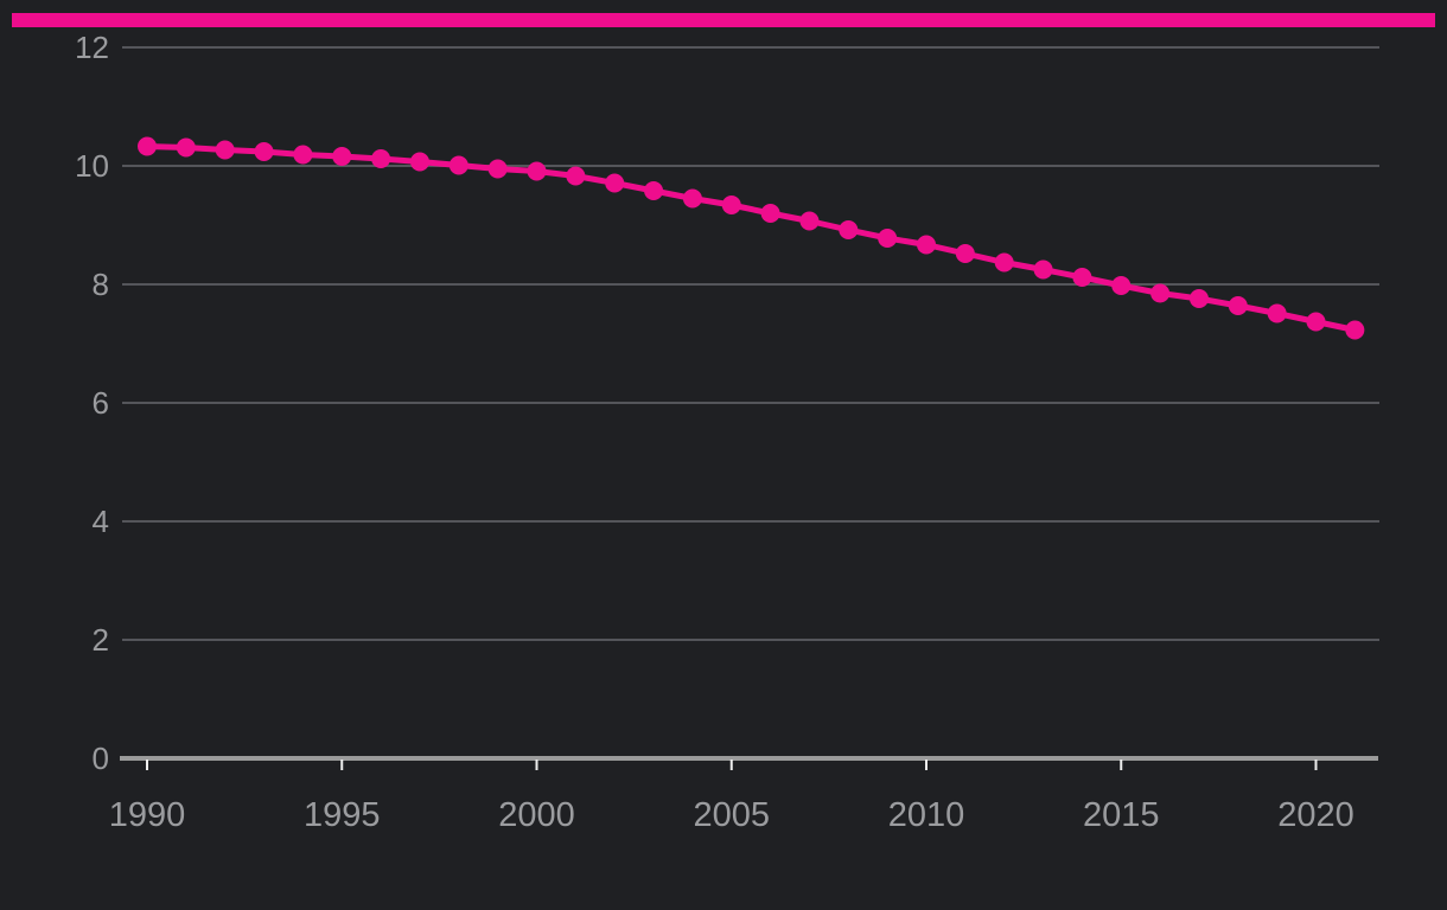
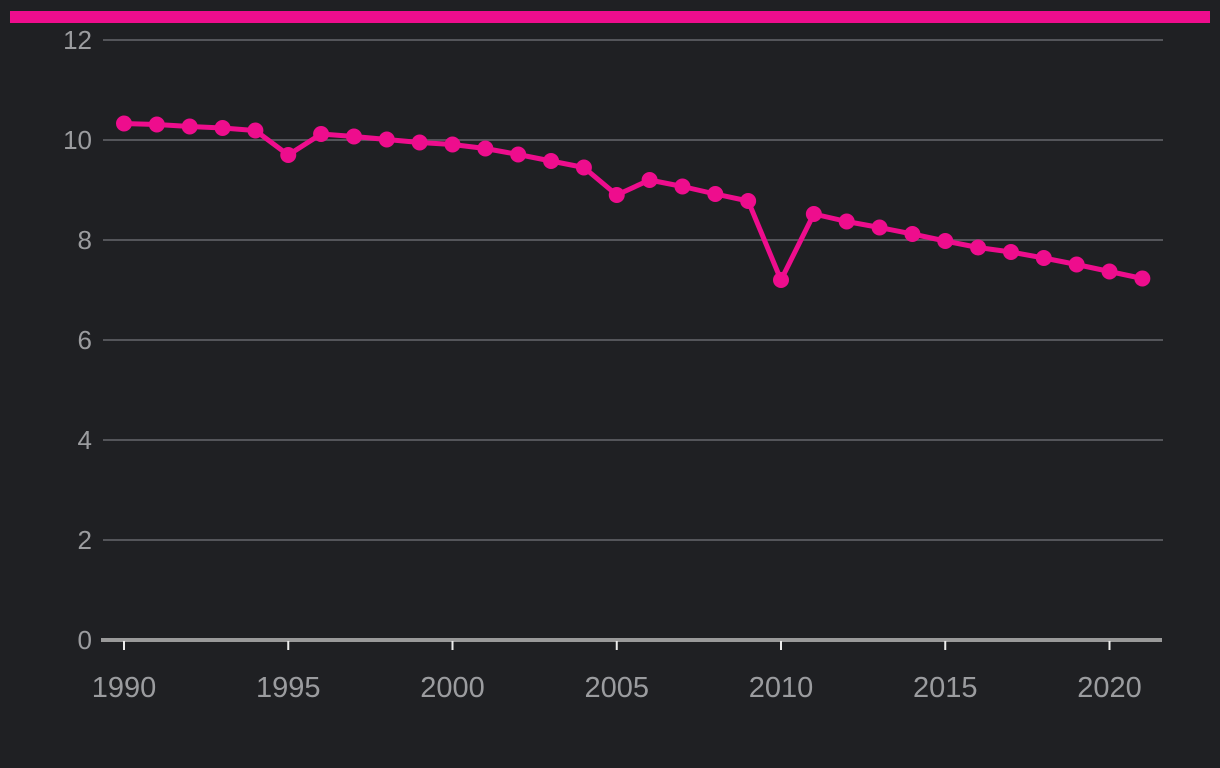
1995: 10.2 -> 9.7
2005: 9.3 -> 8.9
2010: 8.7 -> 7.2
